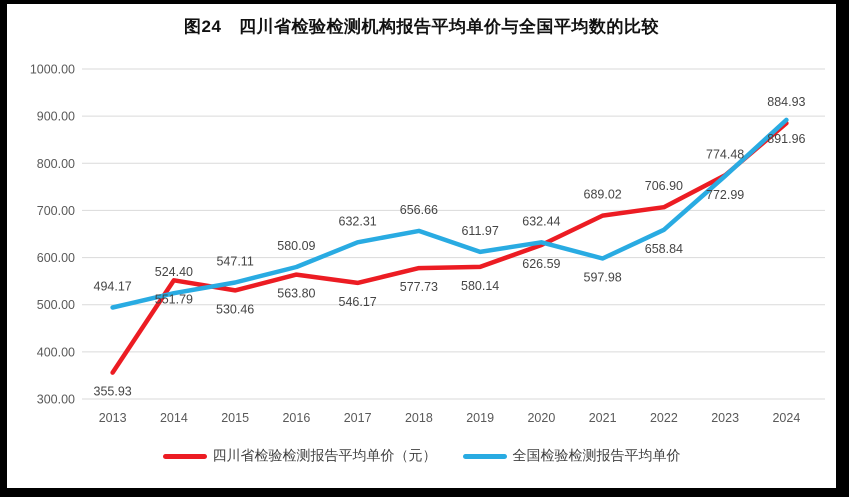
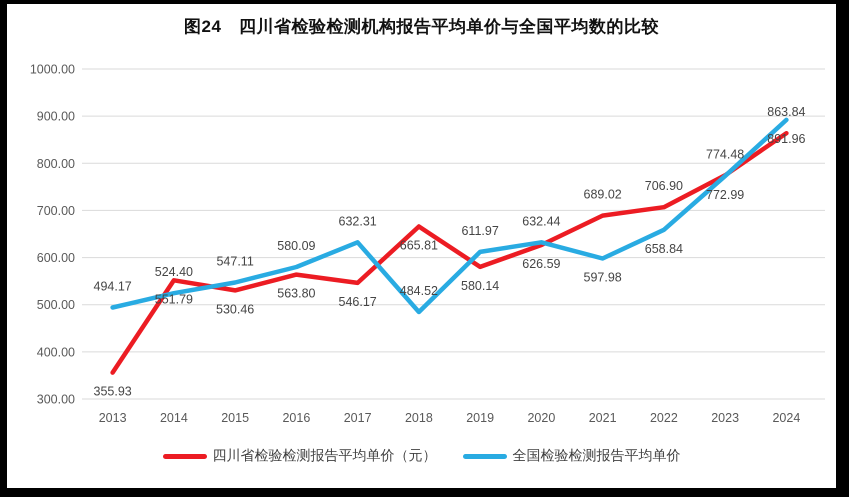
四川省检验检测报告平均单价（元）/2018: 577.73 -> 665.81
全国检验检测报告平均单价/2018: 656.66 -> 484.52
四川省检验检测报告平均单价（元）/2024: 884.93 -> 863.84
